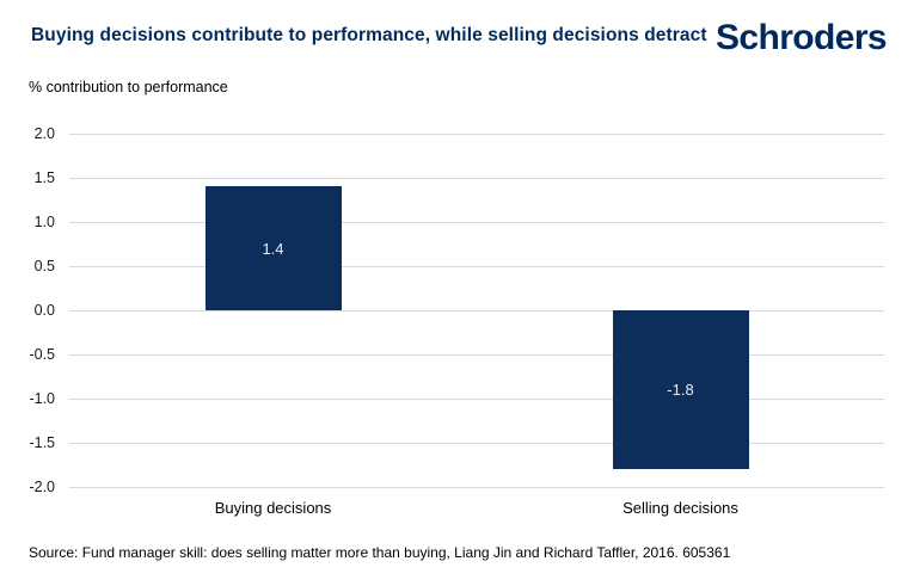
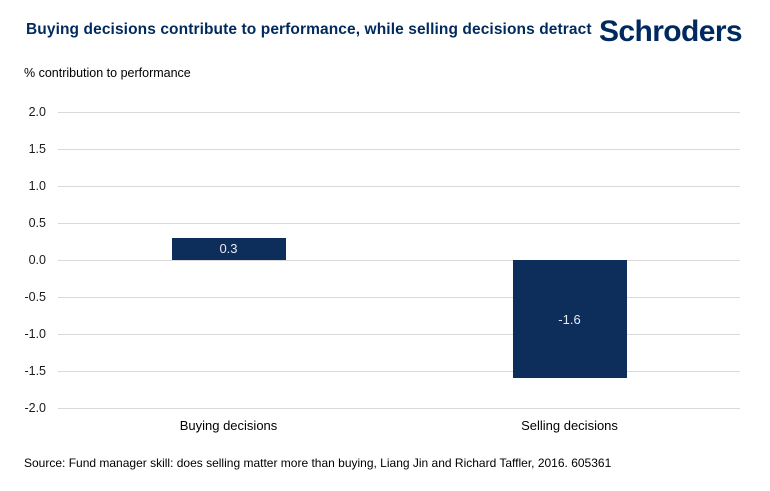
Buying decisions: 1.4 -> 0.3
Selling decisions: -1.8 -> -1.6
